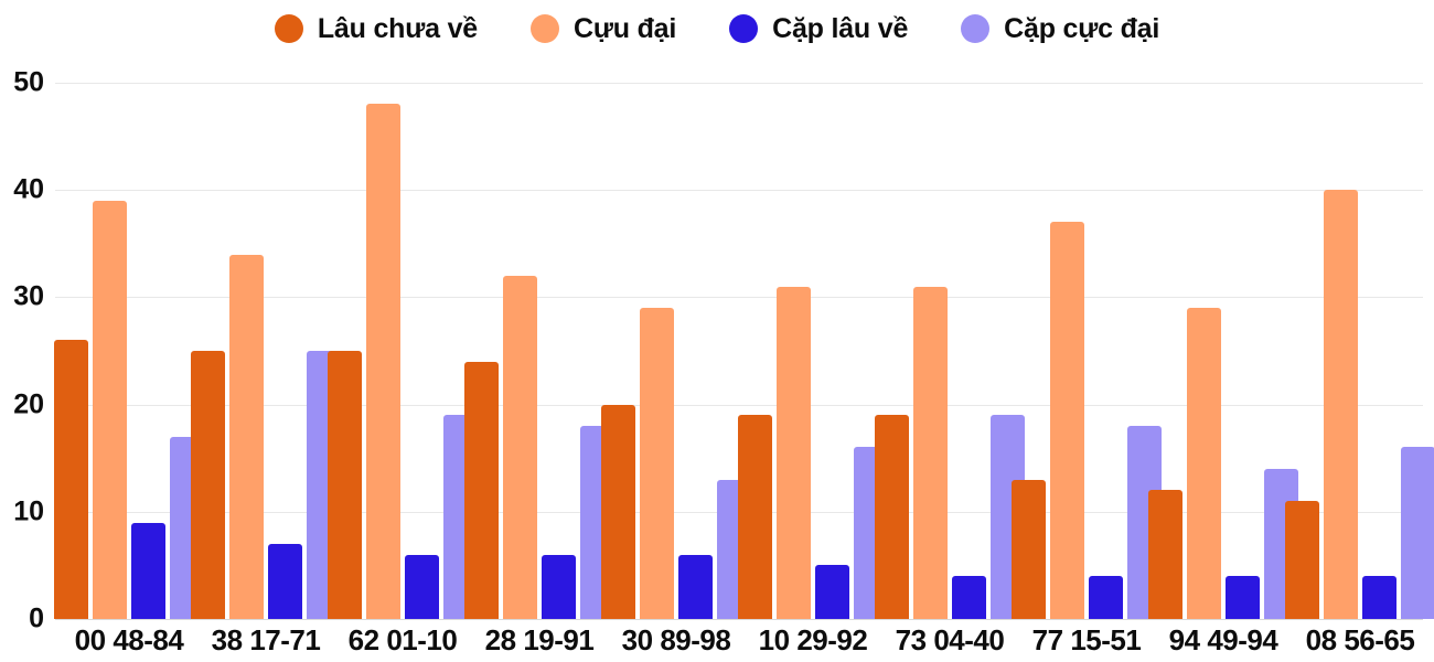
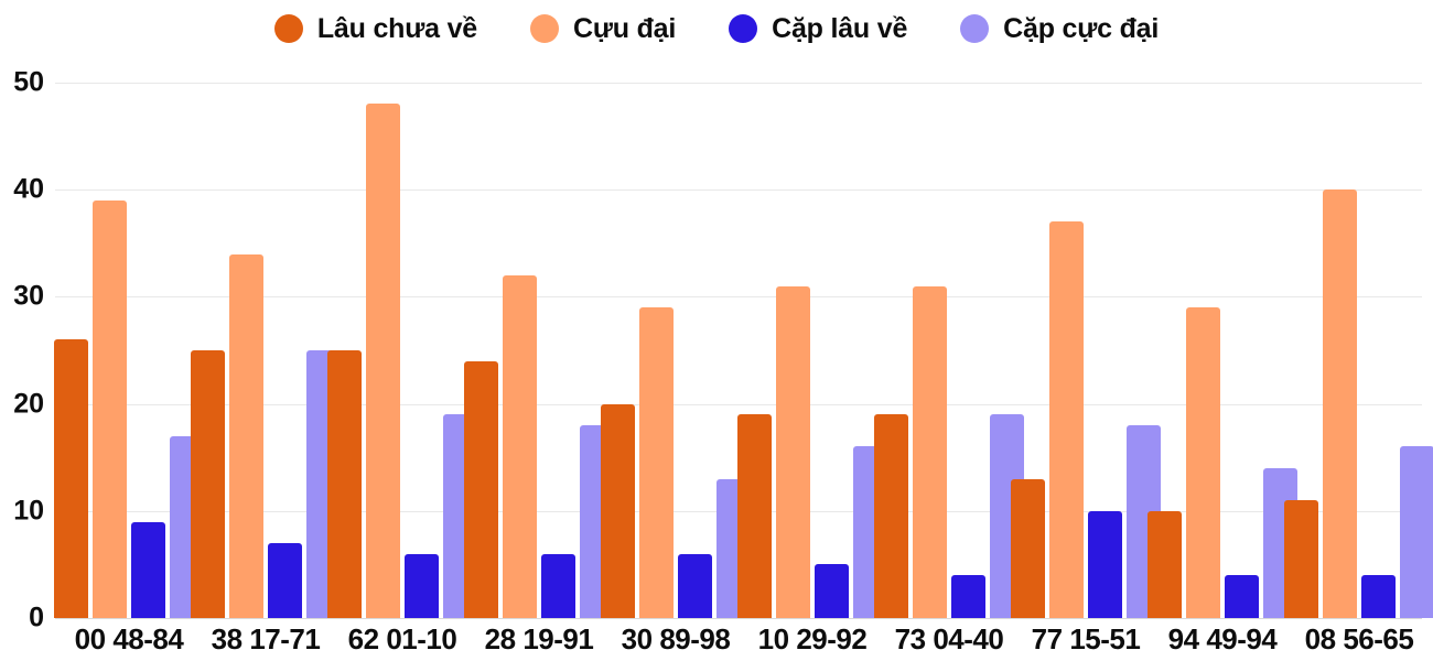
Cặp lâu về/77 15-51: 4 -> 10
Lâu chưa về/94 49-94: 12 -> 10
